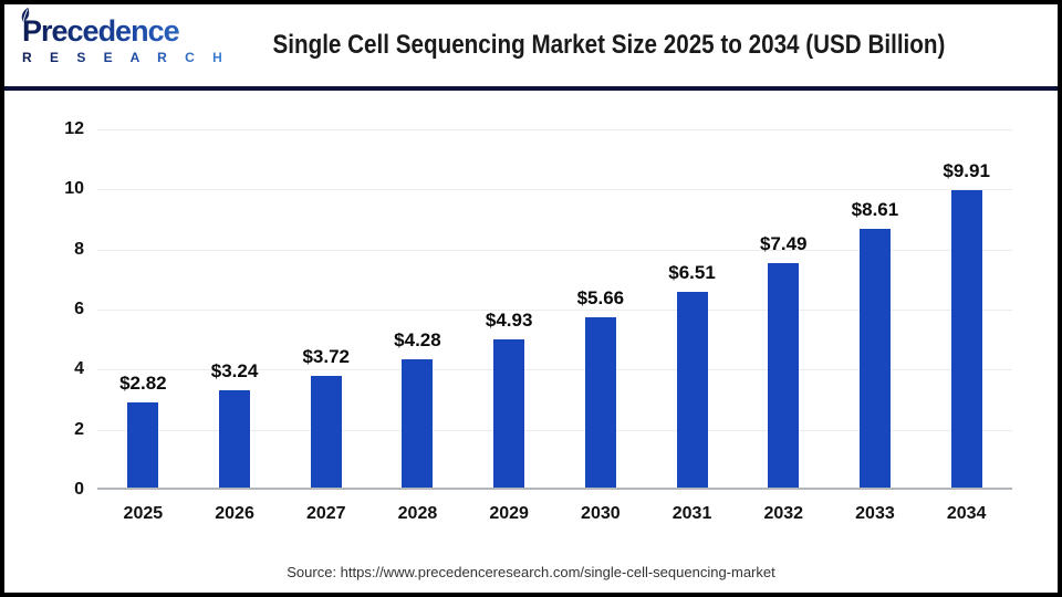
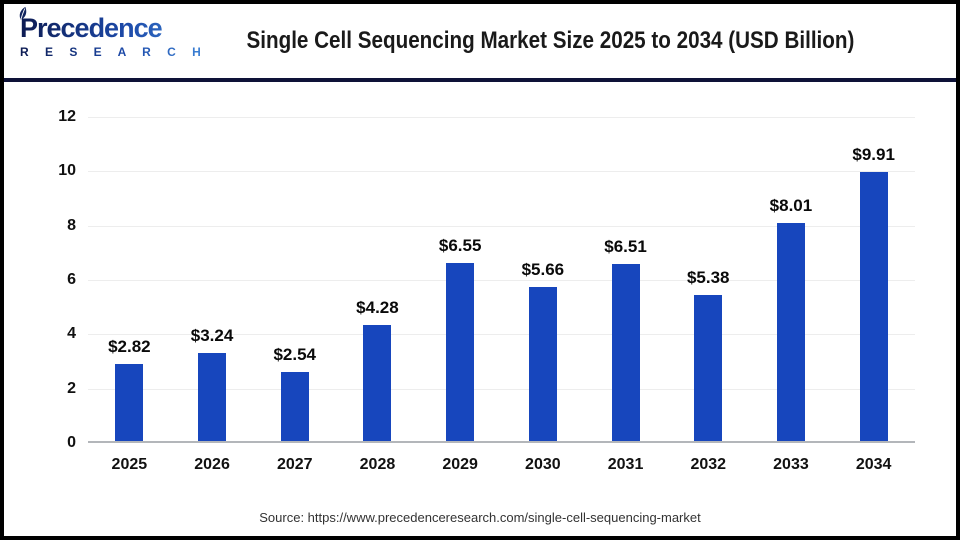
2027: $3.72 -> $2.54
2029: $4.93 -> $6.55
2032: $7.49 -> $5.38
2033: $8.61 -> $8.01
